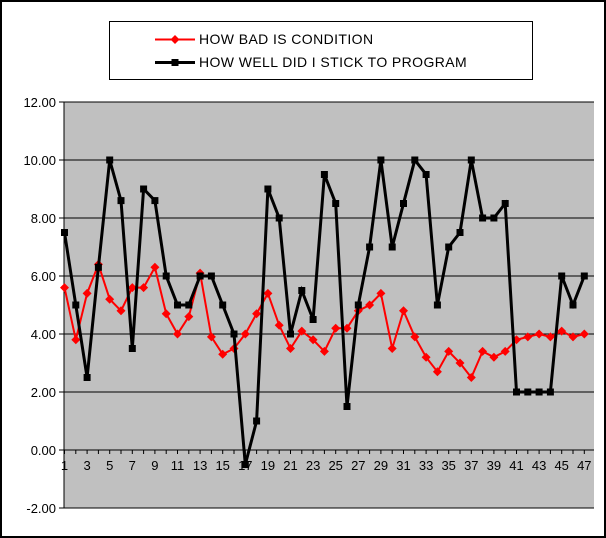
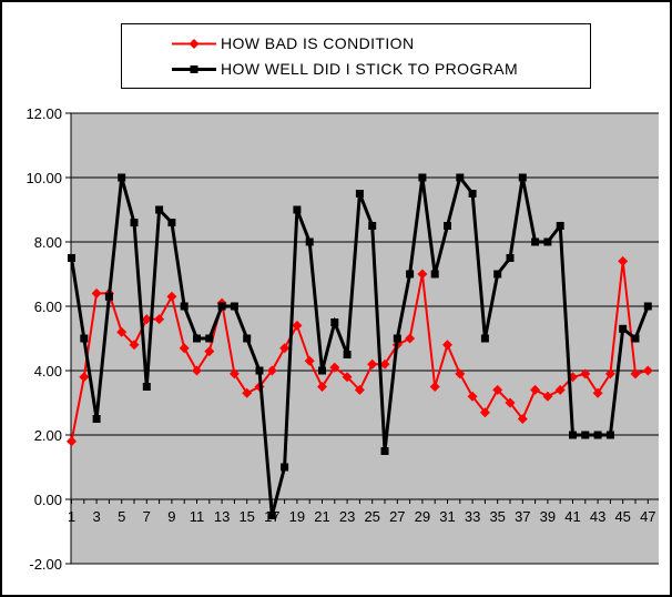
HOW BAD IS CONDITION/1: 5.6 -> 1.8
HOW BAD IS CONDITION/3: 5.4 -> 6.4
HOW BAD IS CONDITION/29: 5.4 -> 7.0
HOW BAD IS CONDITION/43: 4.0 -> 3.3
HOW BAD IS CONDITION/45: 4.1 -> 7.4
HOW WELL DID I STICK TO PROGRAM/45: 6.0 -> 5.3
